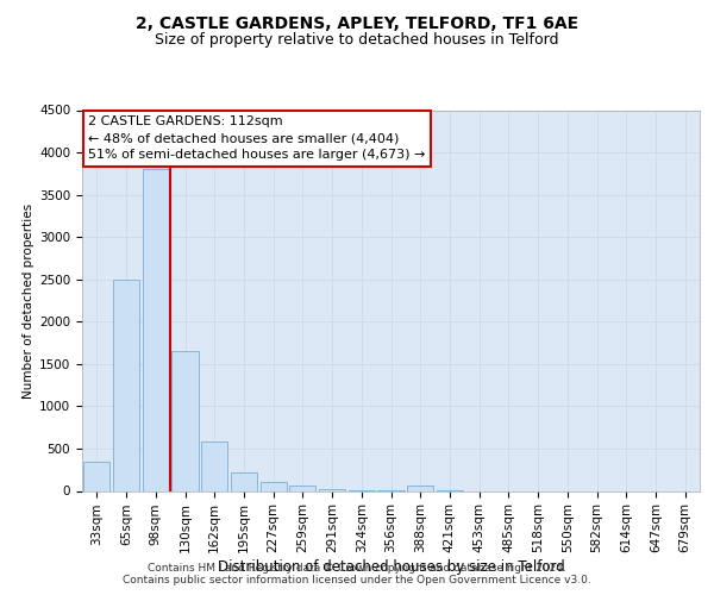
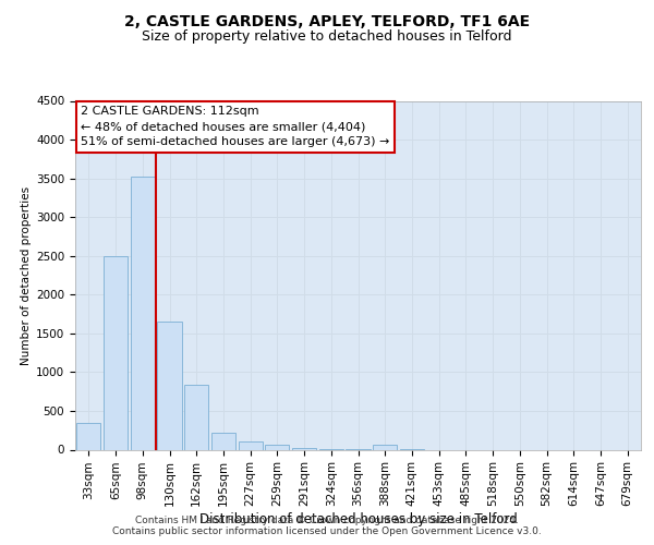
98sqm: 3800 -> 3520
162sqm: 580 -> 840
